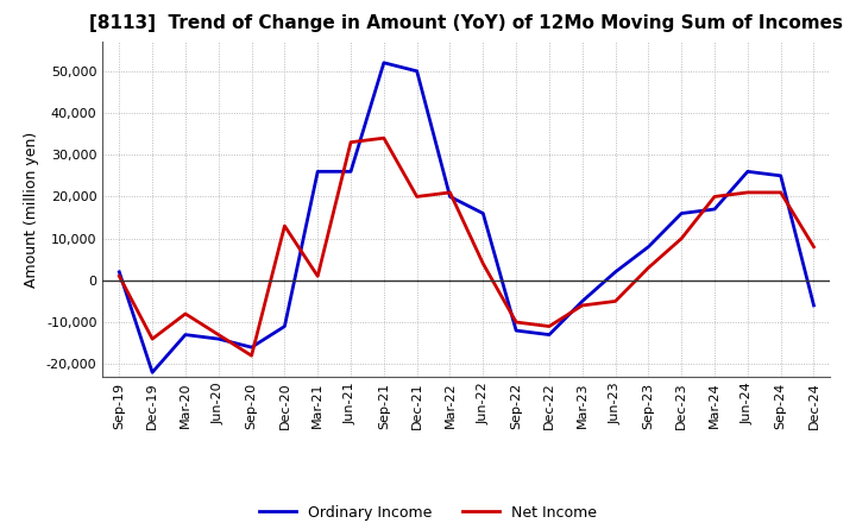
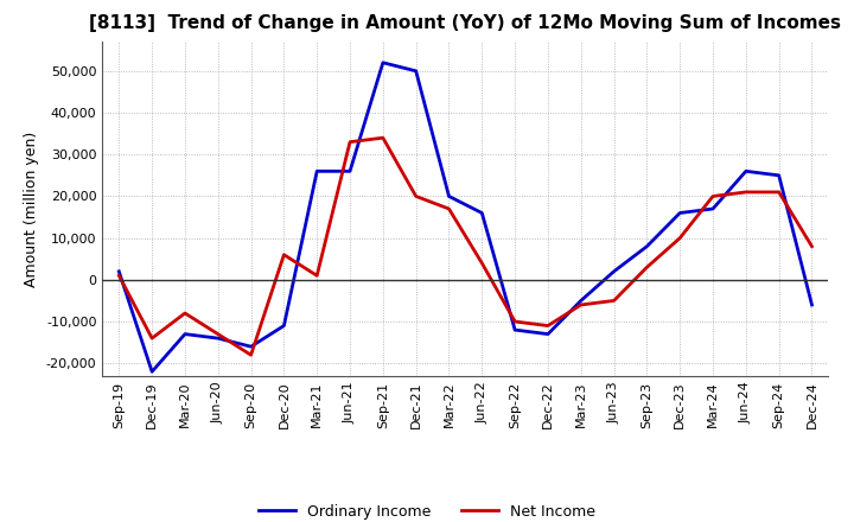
Net Income/Dec-20: 13,000 -> 6,000
Net Income/Mar-22: 21,000 -> 17,000
